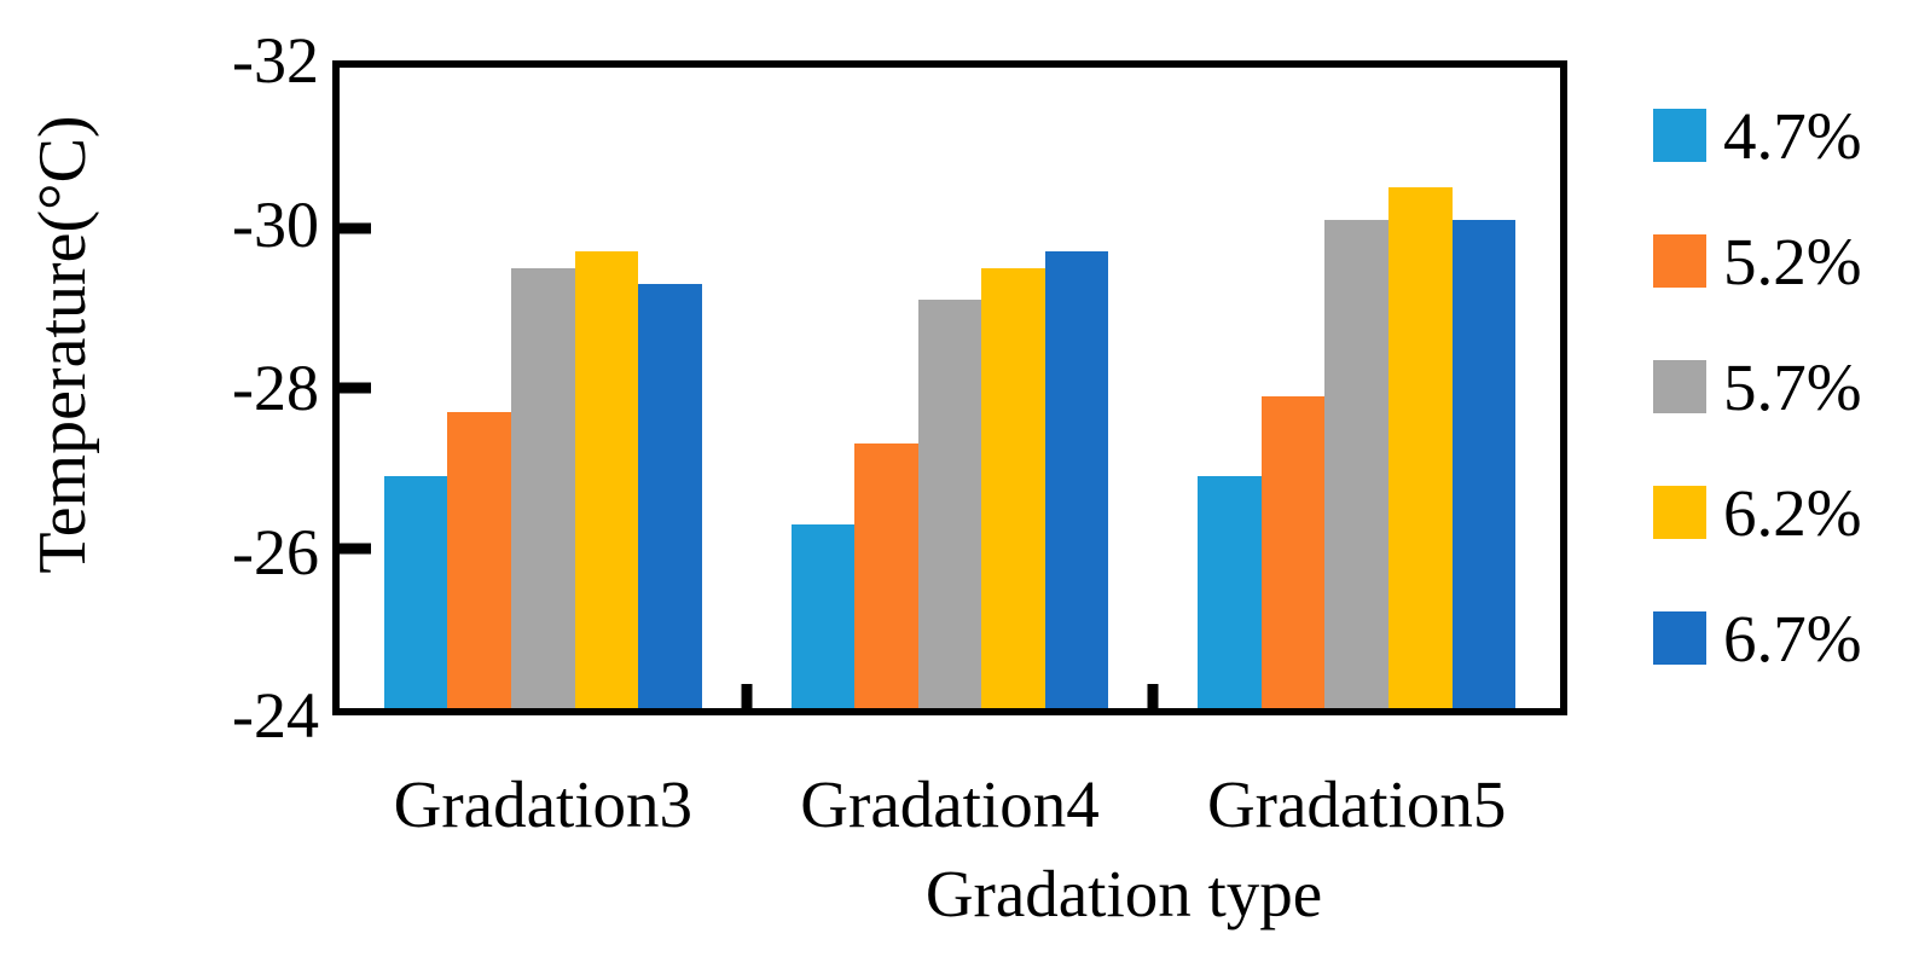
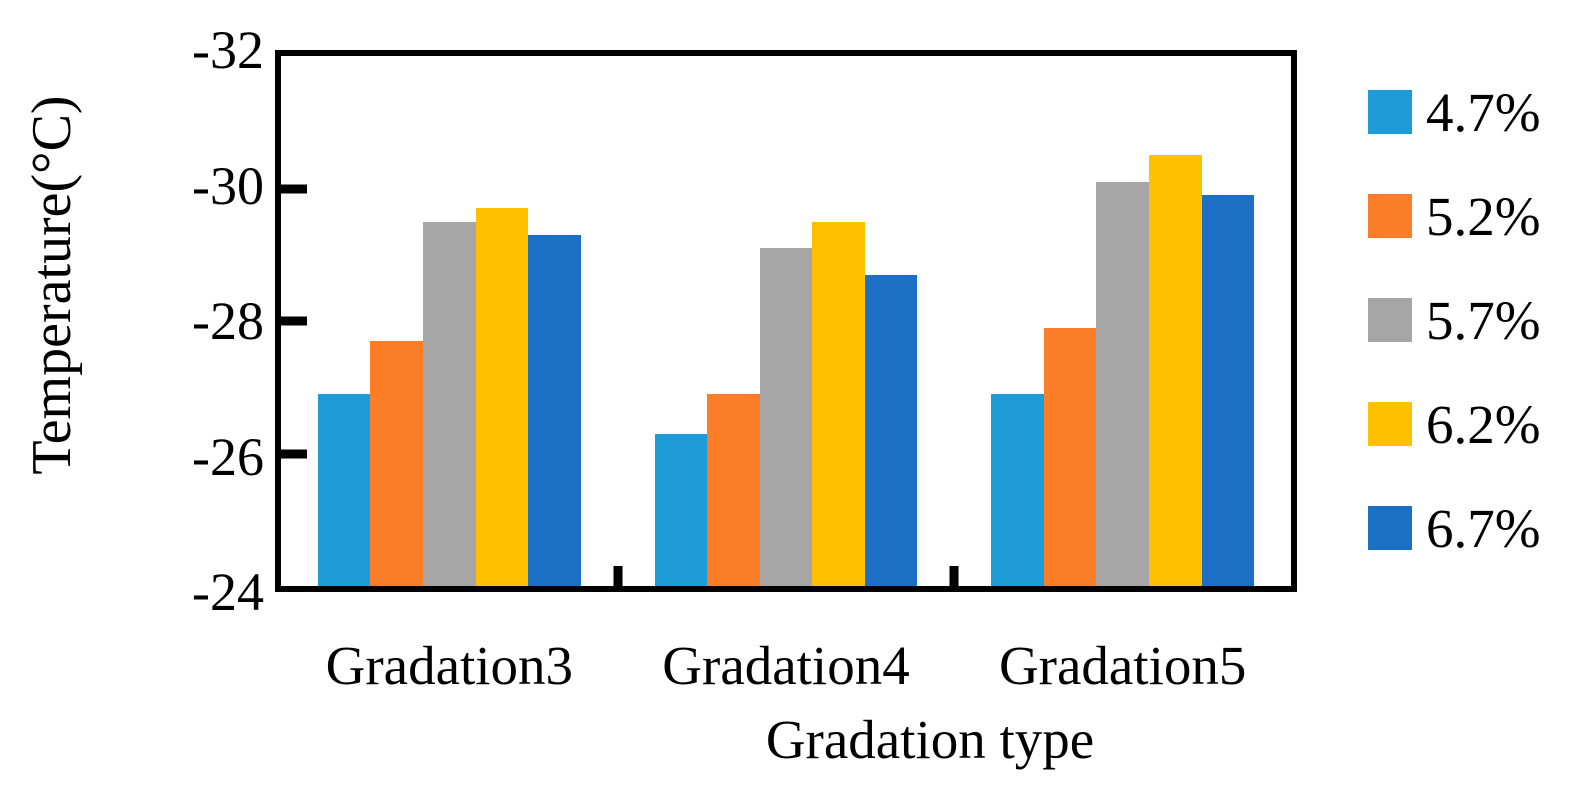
5.2%/Gradation4: -27.3 -> -26.9
6.7%/Gradation4: -29.7 -> -28.7
6.7%/Gradation5: -30.1 -> -29.9
